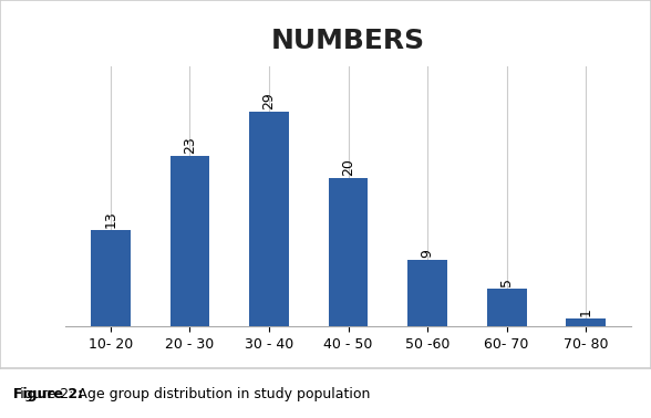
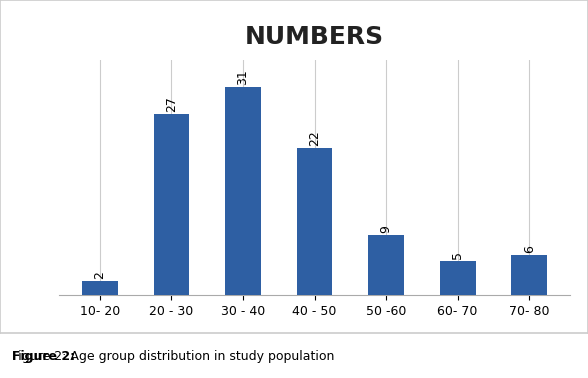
10- 20: 13 -> 2
20 - 30: 23 -> 27
30 - 40: 29 -> 31
40 - 50: 20 -> 22
70- 80: 1 -> 6
